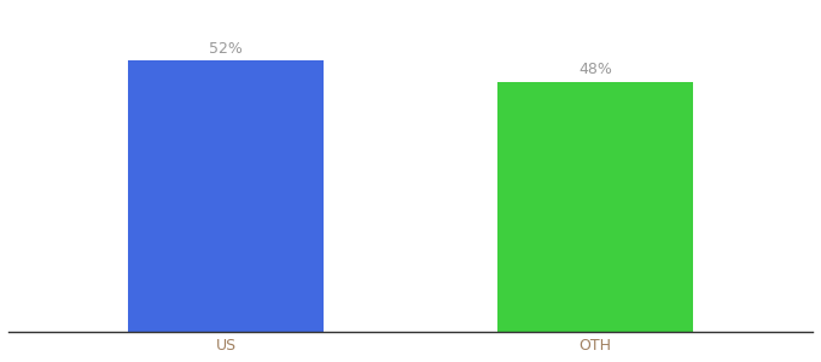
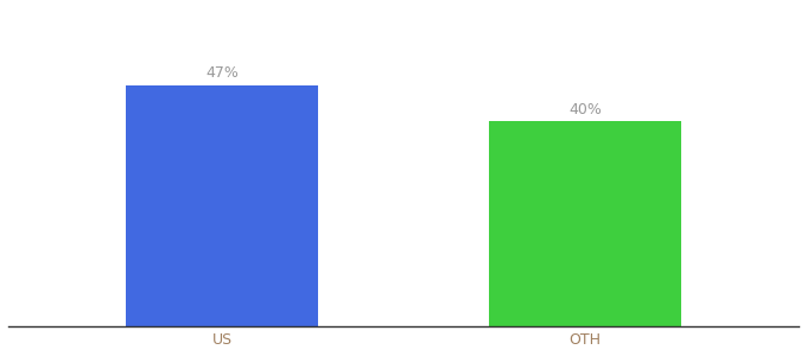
US: 52% -> 47%
OTH: 48% -> 40%
